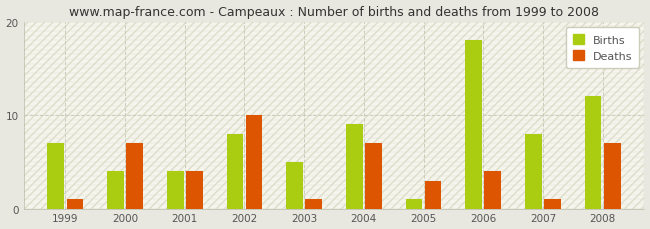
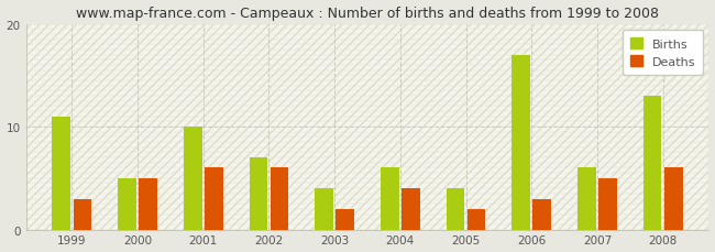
Births/1999: 7 -> 11
Deaths/1999: 1 -> 3
Births/2000: 4 -> 5
Deaths/2000: 7 -> 5
Births/2001: 4 -> 10
Deaths/2001: 4 -> 6
Births/2002: 8 -> 7
Deaths/2002: 10 -> 6
Births/2003: 5 -> 4
Deaths/2003: 1 -> 2
Births/2004: 9 -> 6
Deaths/2004: 7 -> 4
Births/2005: 1 -> 4
Deaths/2005: 3 -> 2
Births/2006: 18 -> 17
Deaths/2006: 4 -> 3
Births/2007: 8 -> 6
Deaths/2007: 1 -> 5
Births/2008: 12 -> 13
Deaths/2008: 7 -> 6
